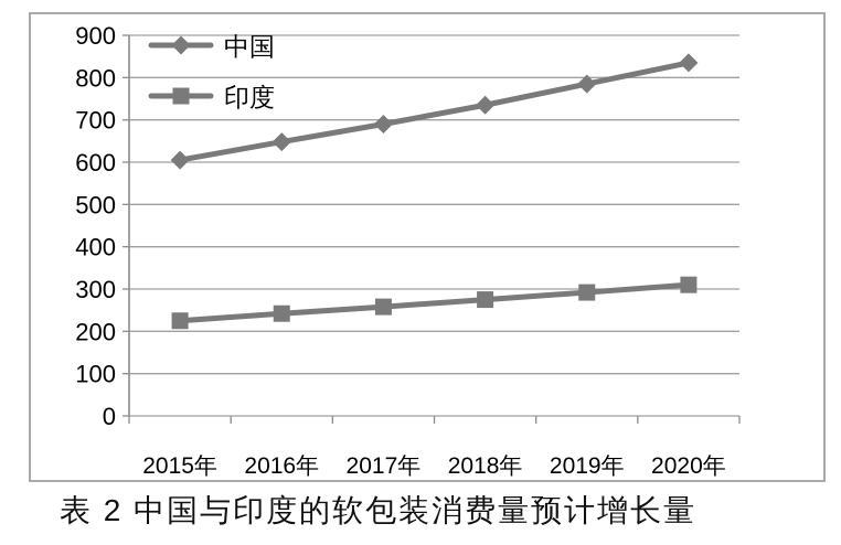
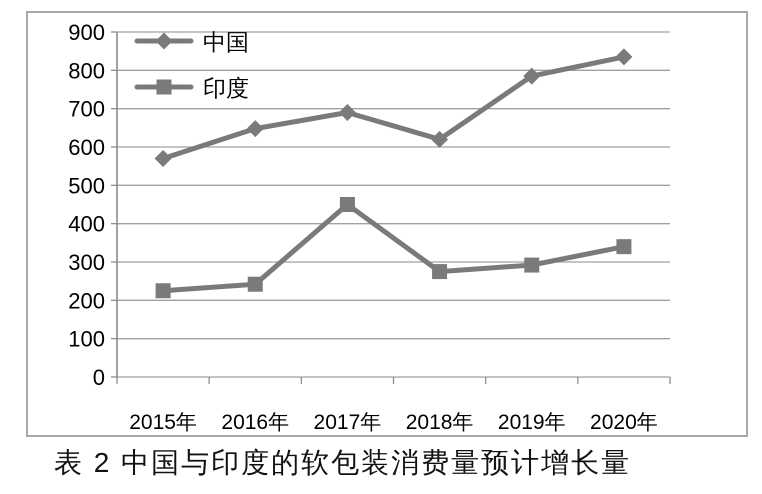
中国/2015年: 600 -> 570
印度/2017年: 260 -> 450
中国/2018年: 740 -> 620
印度/2020年: 310 -> 340
